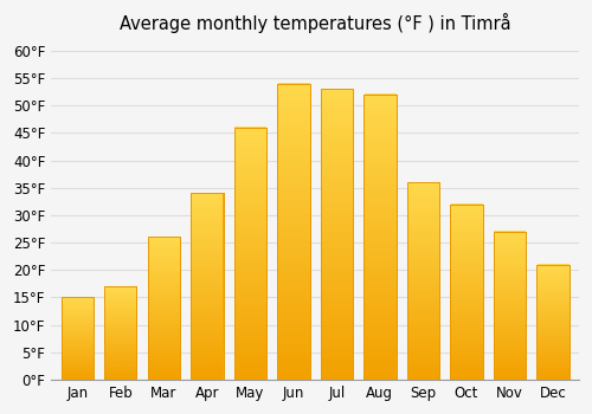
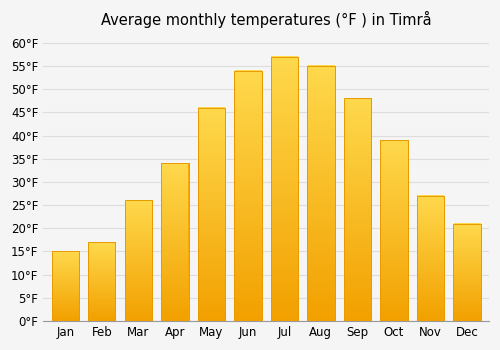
Jul: 53°F -> 57°F
Aug: 52°F -> 55°F
Sep: 36°F -> 48°F
Oct: 32°F -> 39°F
